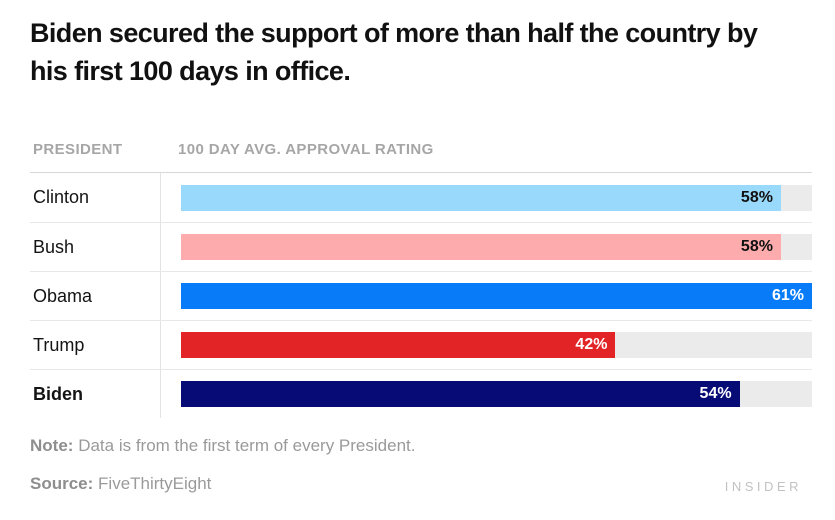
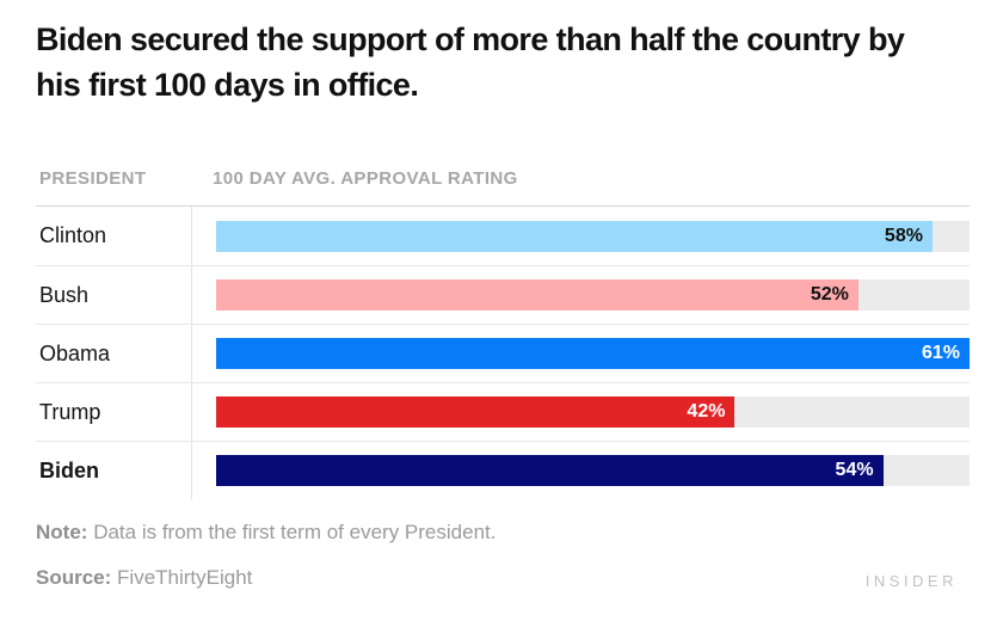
Bush: 58% -> 52%
